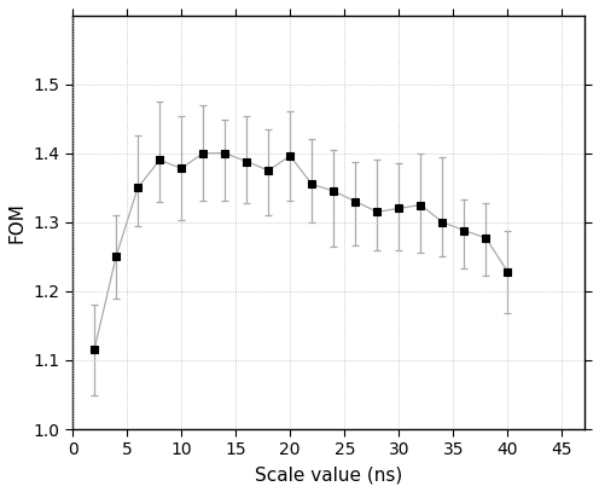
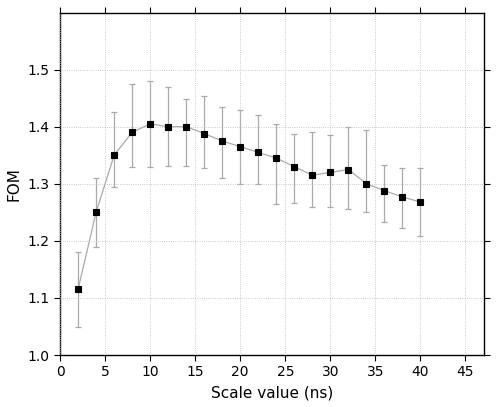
10: 1.378 -> 1.405
20: 1.396 -> 1.365
40: 1.228 -> 1.268
